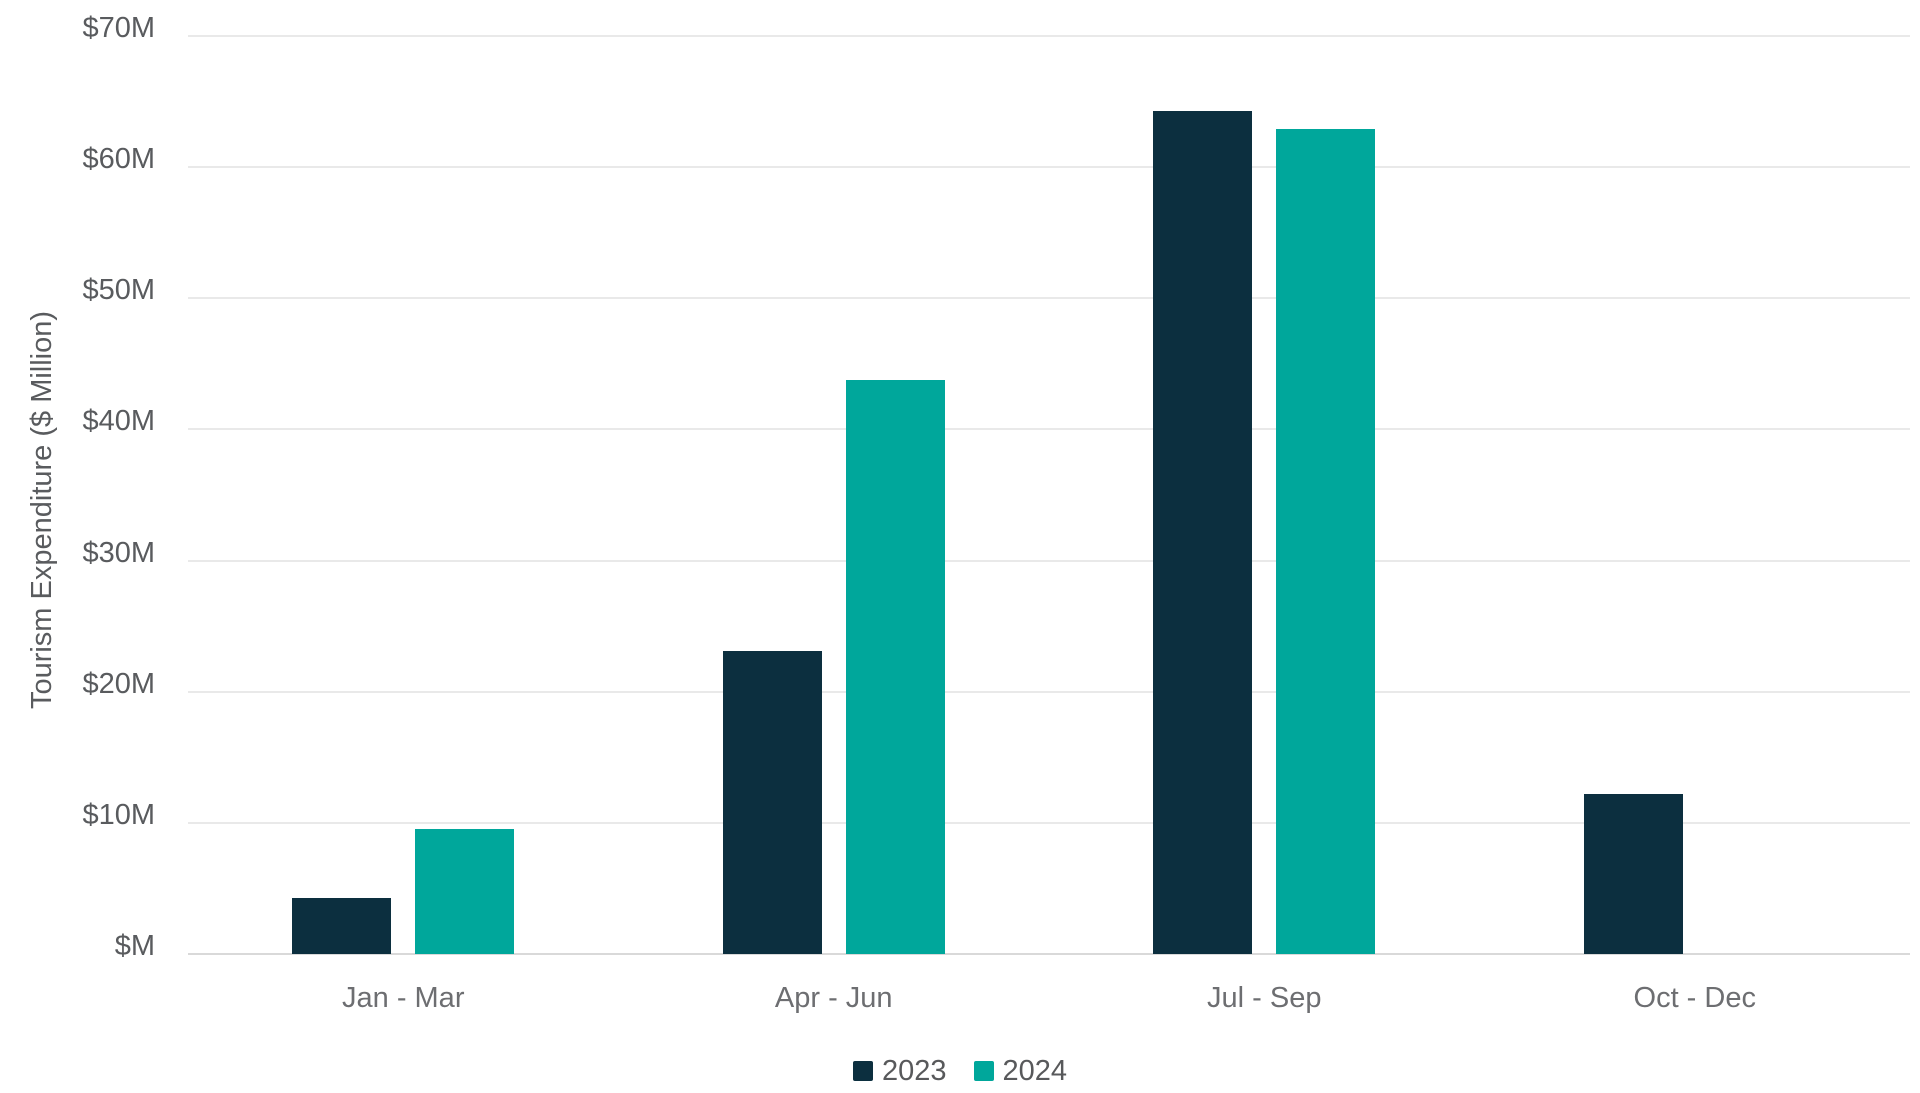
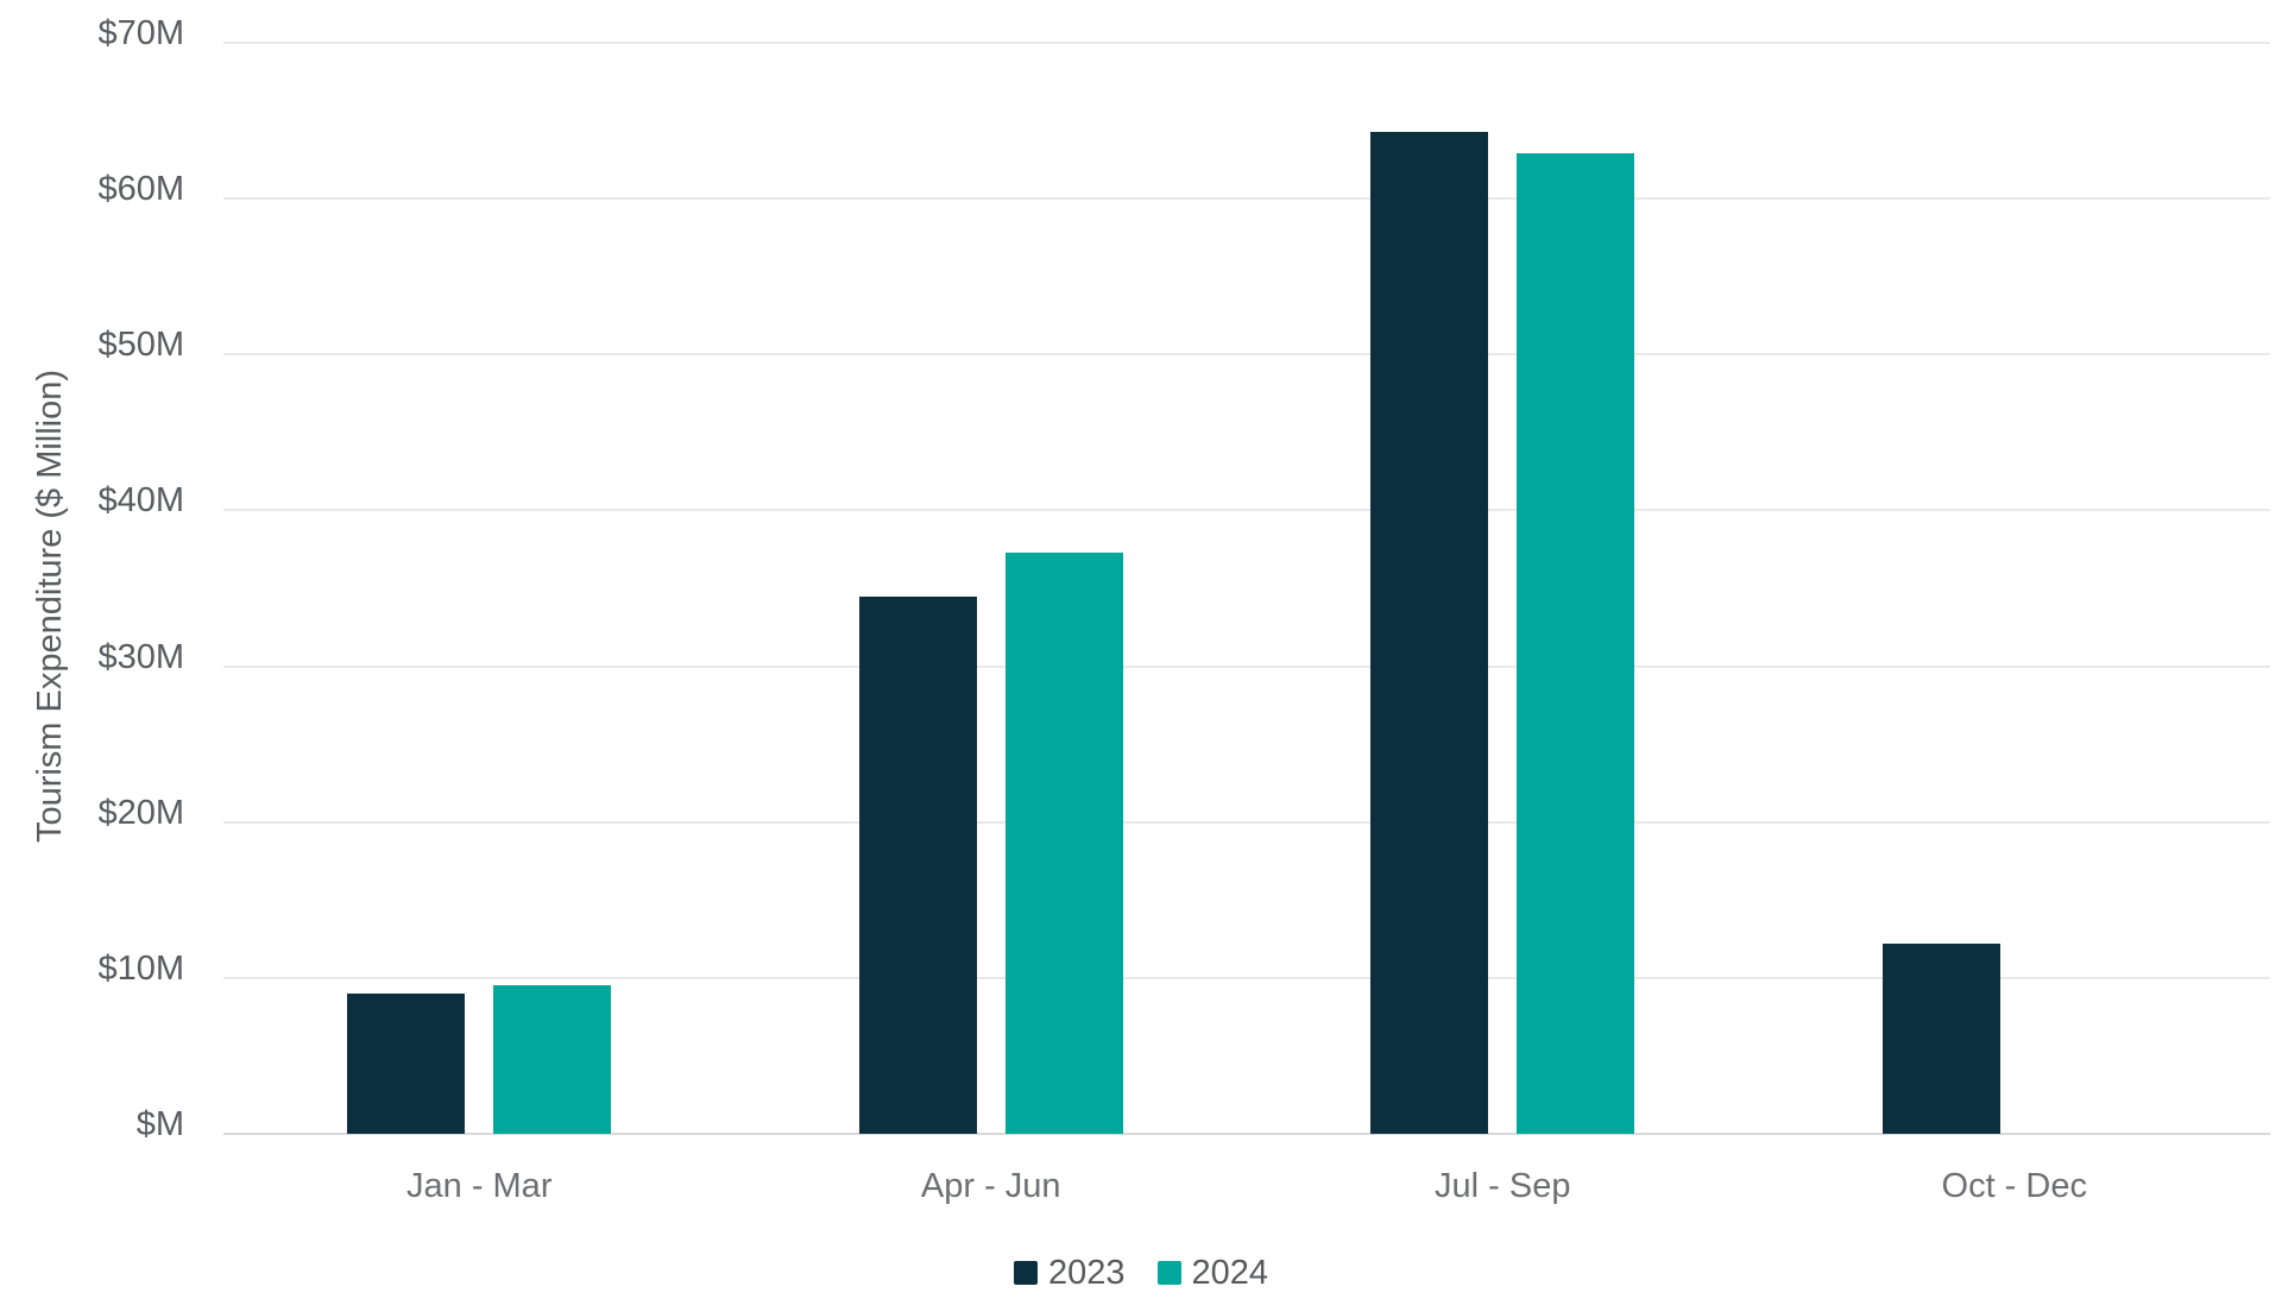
2023/Jan - Mar: $4.3M -> $9.0M
2023/Apr - Jun: $23.1M -> $34.5M
2024/Apr - Jun: $43.8M -> $37.3M
